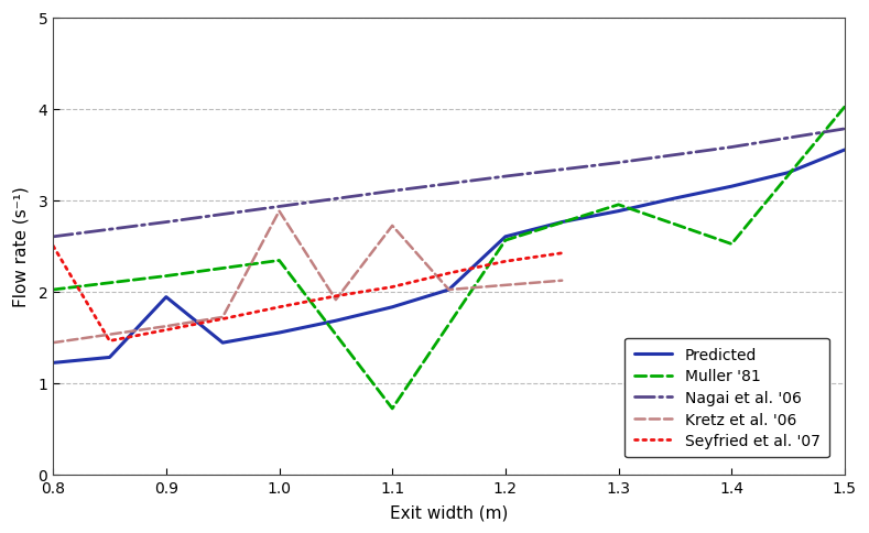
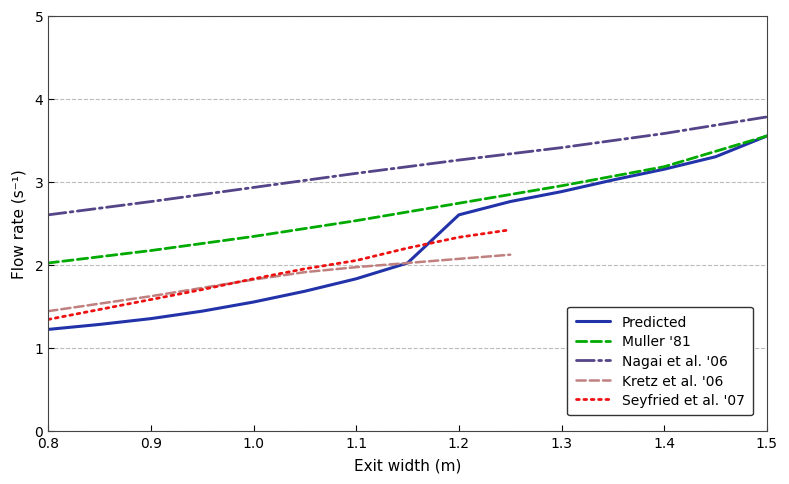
Seyfried et al. '07/0.8: 2.50 -> 1.34
Predicted/0.9: 1.94 -> 1.35
Kretz et al. '06/1.0: 2.88 -> 1.82
Muller '81/1.1: 0.72 -> 2.53
Kretz et al. '06/1.1: 2.72 -> 1.97
Muller '81/1.2: 2.56 -> 2.74
Muller '81/1.4: 2.52 -> 3.18
Muller '81/1.5: 4.02 -> 3.55
